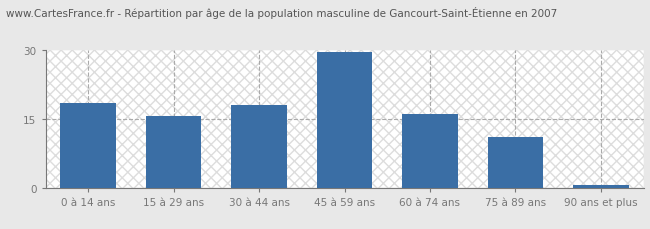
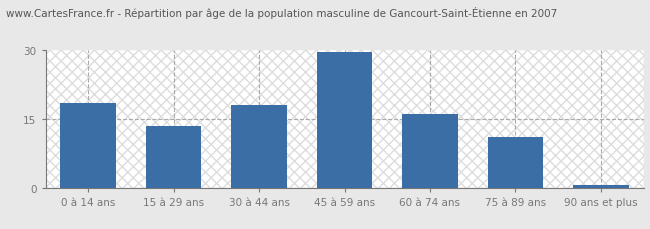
15 à 29 ans: 15.5 -> 13.5
